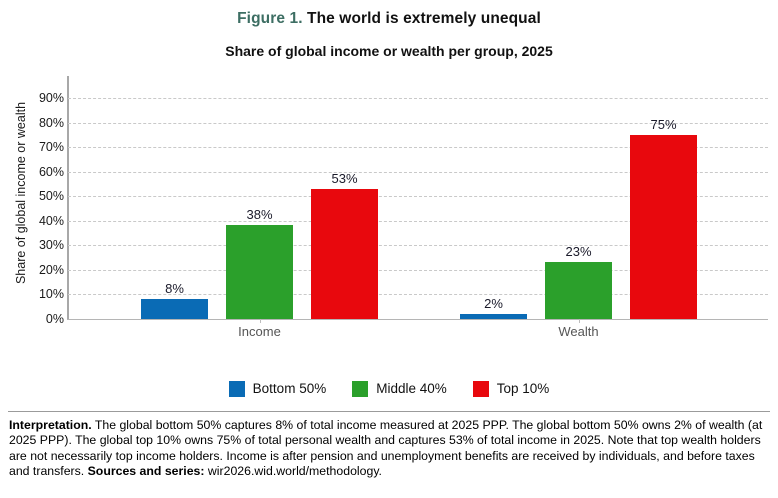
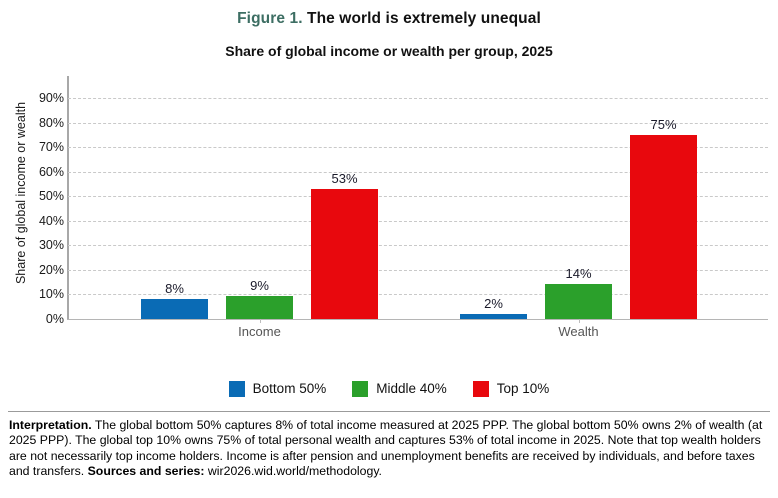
Middle 40%/Income: 38% -> 9%
Middle 40%/Wealth: 23% -> 14%
